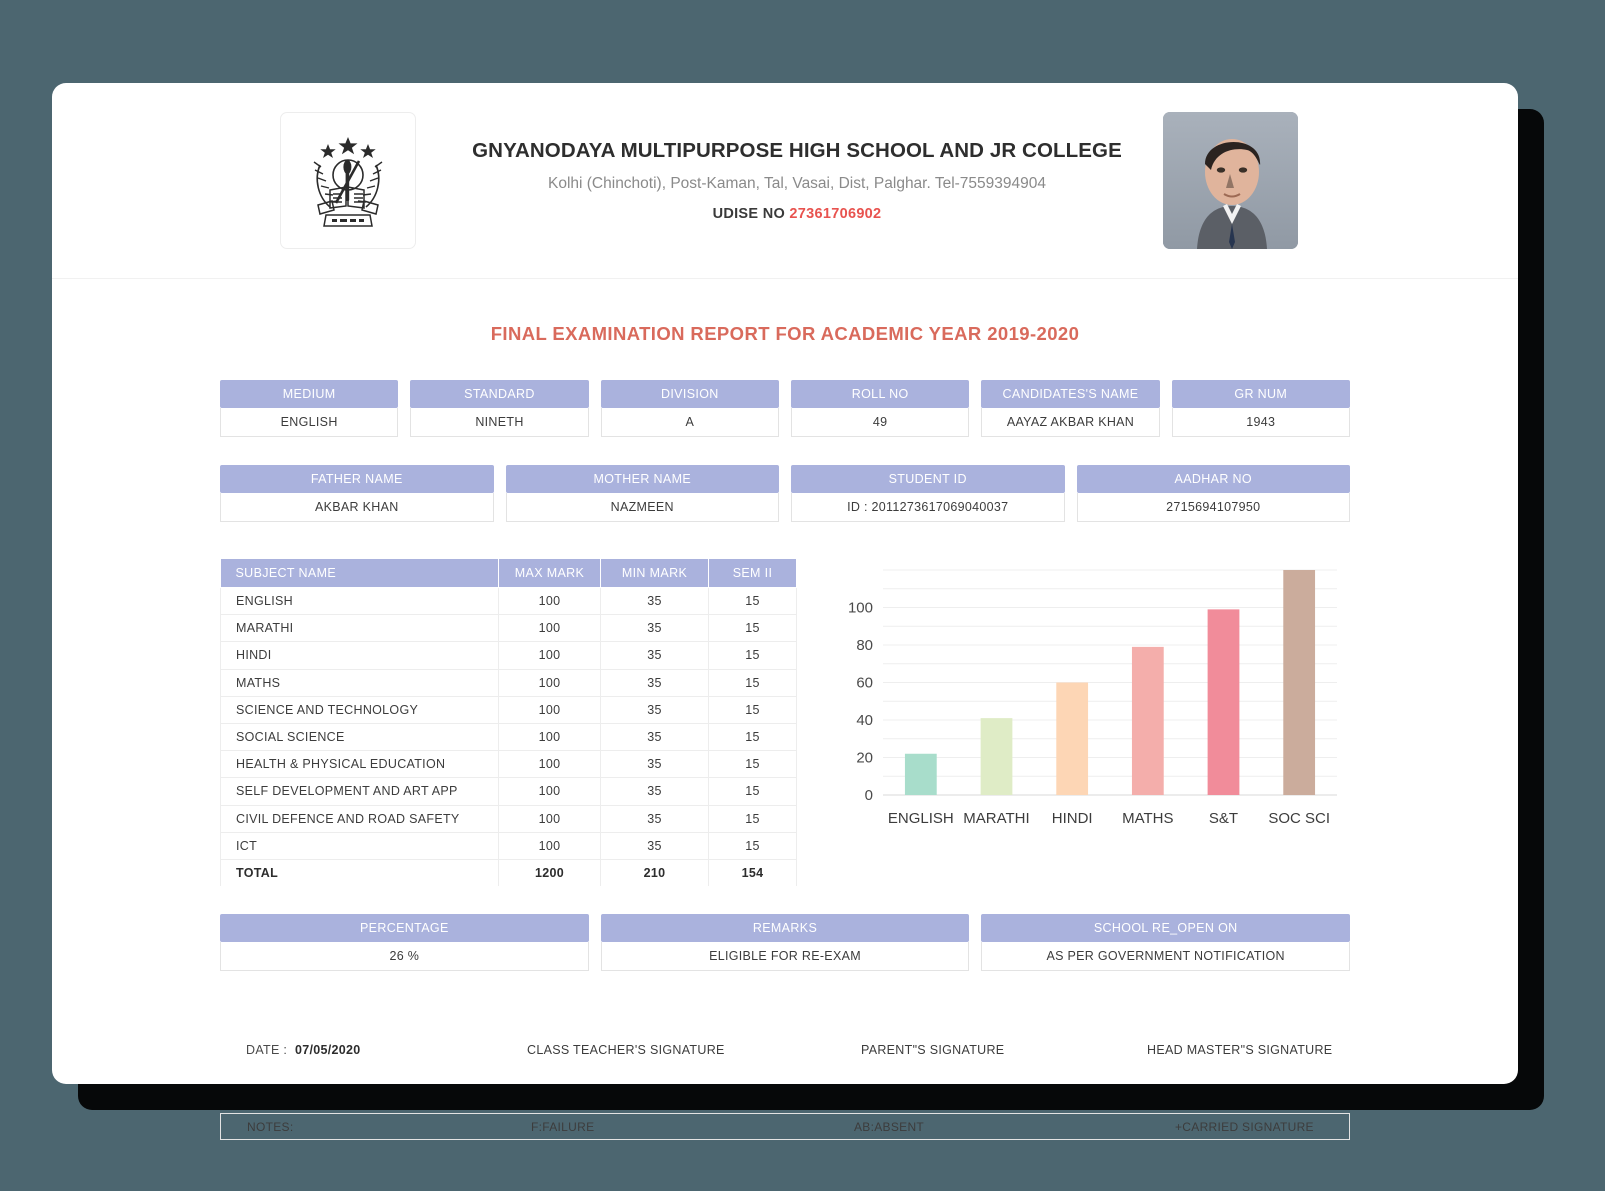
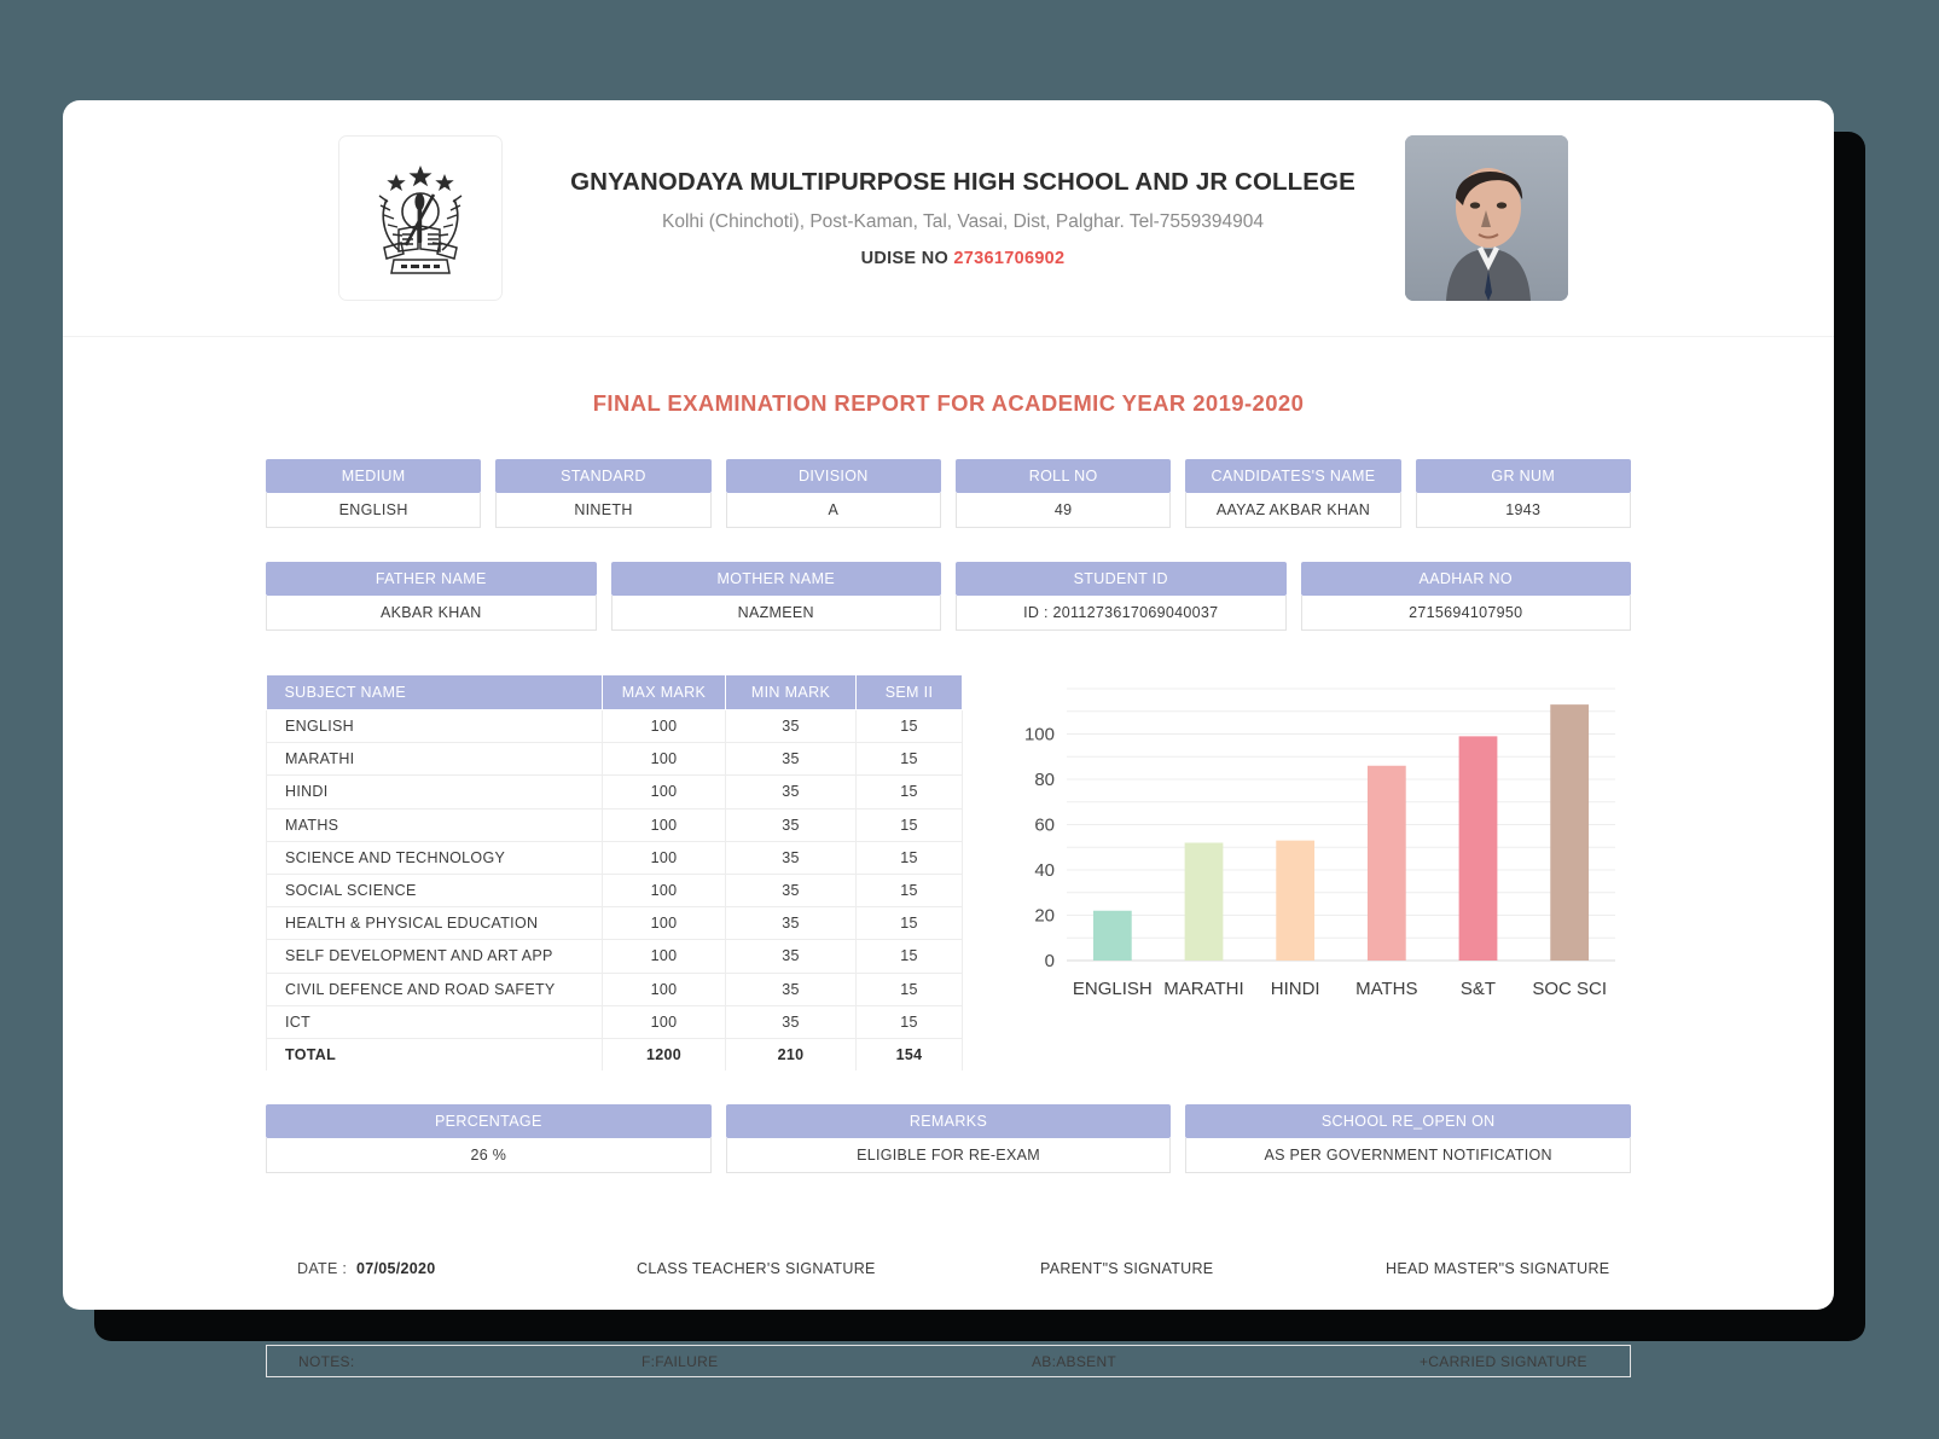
MARATHI: 41 -> 52
HINDI: 60 -> 53
MATHS: 79 -> 86
SOC SCI: 120 -> 113
